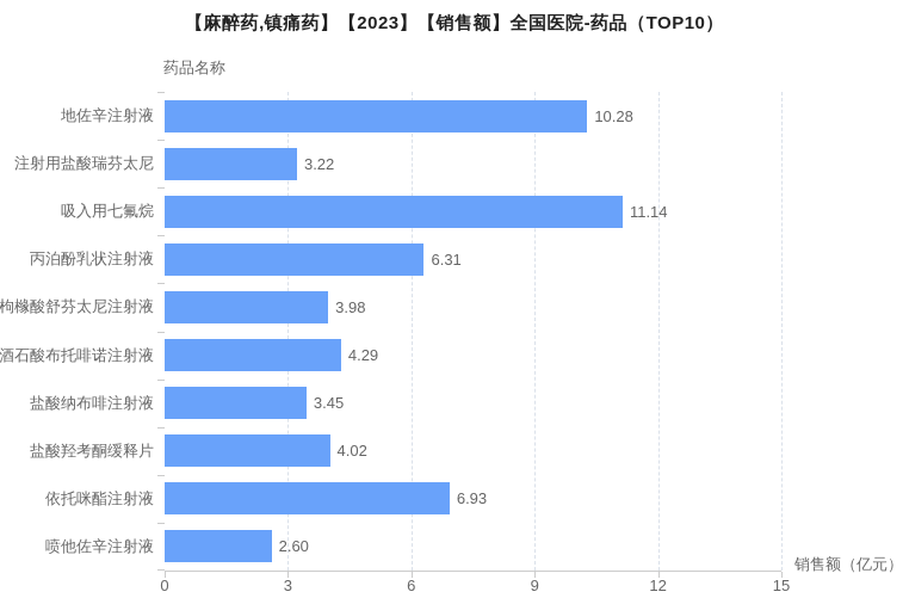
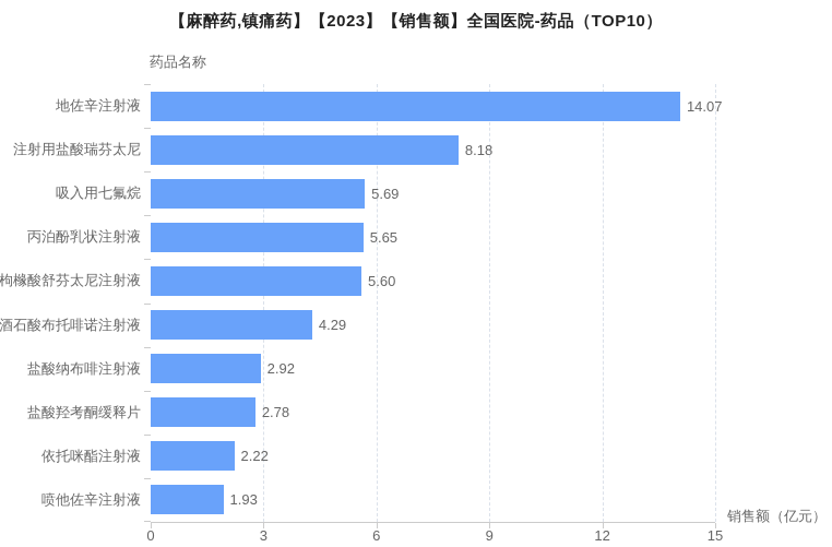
地佐辛注射液: 10.28 -> 14.07
注射用盐酸瑞芬太尼: 3.22 -> 8.18
吸入用七氟烷: 11.14 -> 5.69
丙泊酚乳状注射液: 6.31 -> 5.65
枸橼酸舒芬太尼注射液: 3.98 -> 5.60
盐酸纳布啡注射液: 3.45 -> 2.92
盐酸羟考酮缓释片: 4.02 -> 2.78
依托咪酯注射液: 6.93 -> 2.22
喷他佐辛注射液: 2.60 -> 1.93
